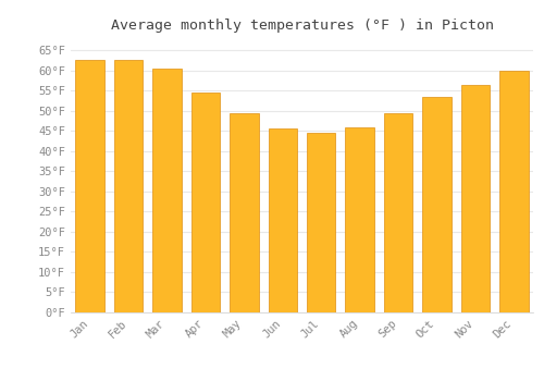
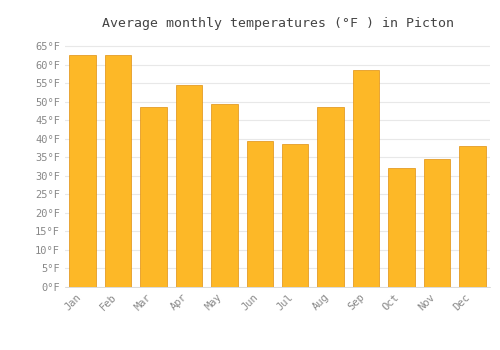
Mar: 60.5°F -> 48.5°F
Jun: 45.5°F -> 39.5°F
Jul: 44.5°F -> 38.5°F
Aug: 46.0°F -> 48.5°F
Sep: 49.5°F -> 58.5°F
Oct: 53.5°F -> 32.0°F
Nov: 56.5°F -> 34.5°F
Dec: 60.0°F -> 38.0°F
